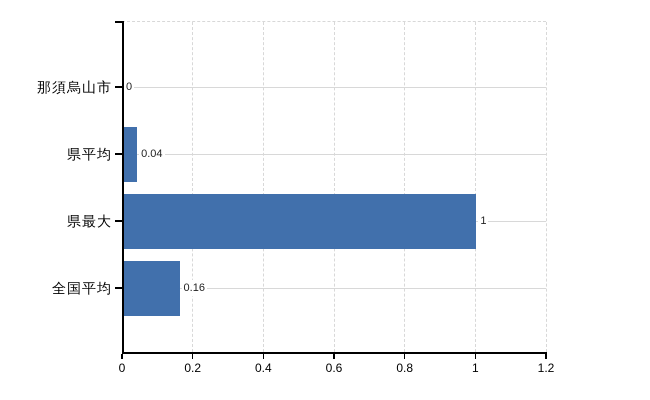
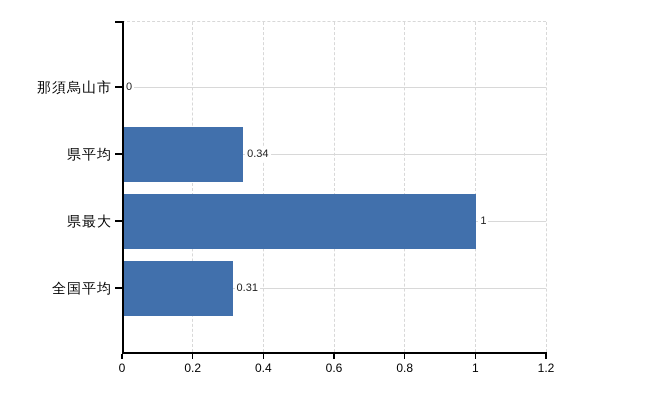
県平均: 0.04 -> 0.34
全国平均: 0.16 -> 0.31
